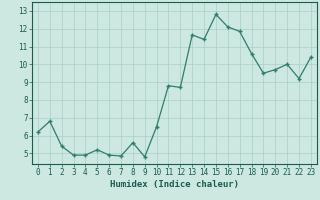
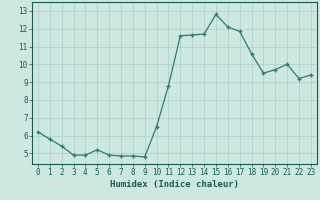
1: 6.8 -> 5.8
8: 5.6 -> 4.8
12: 8.7 -> 11.6
14: 11.4 -> 11.7
23: 10.4 -> 9.4
